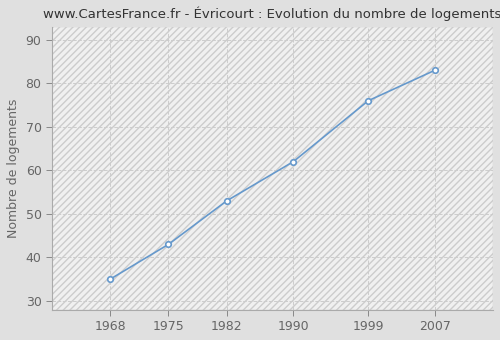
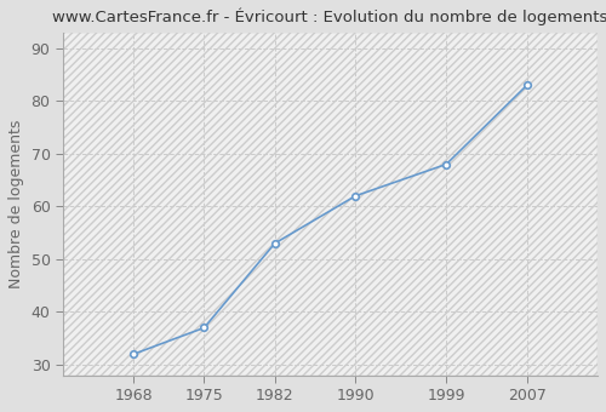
1968: 35 -> 32
1975: 43 -> 37
1999: 76 -> 68
